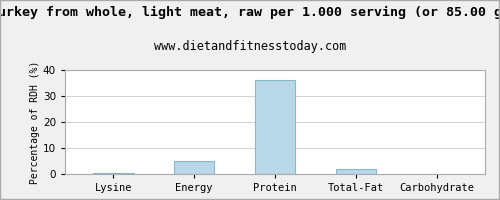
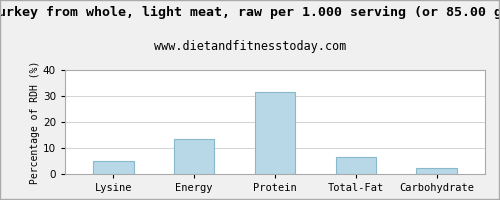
Lysine: 0.2 -> 5.0
Energy: 5.0 -> 13.5
Protein: 36.0 -> 31.5
Total-Fat: 2.0 -> 6.5
Carbohydrate: 0.1 -> 2.5
